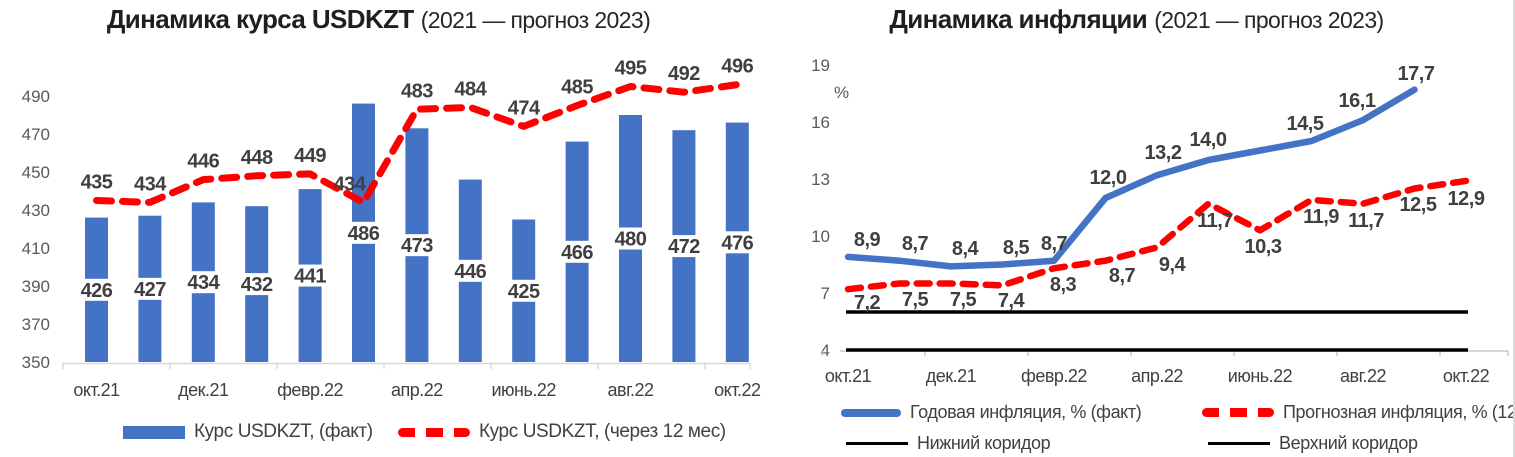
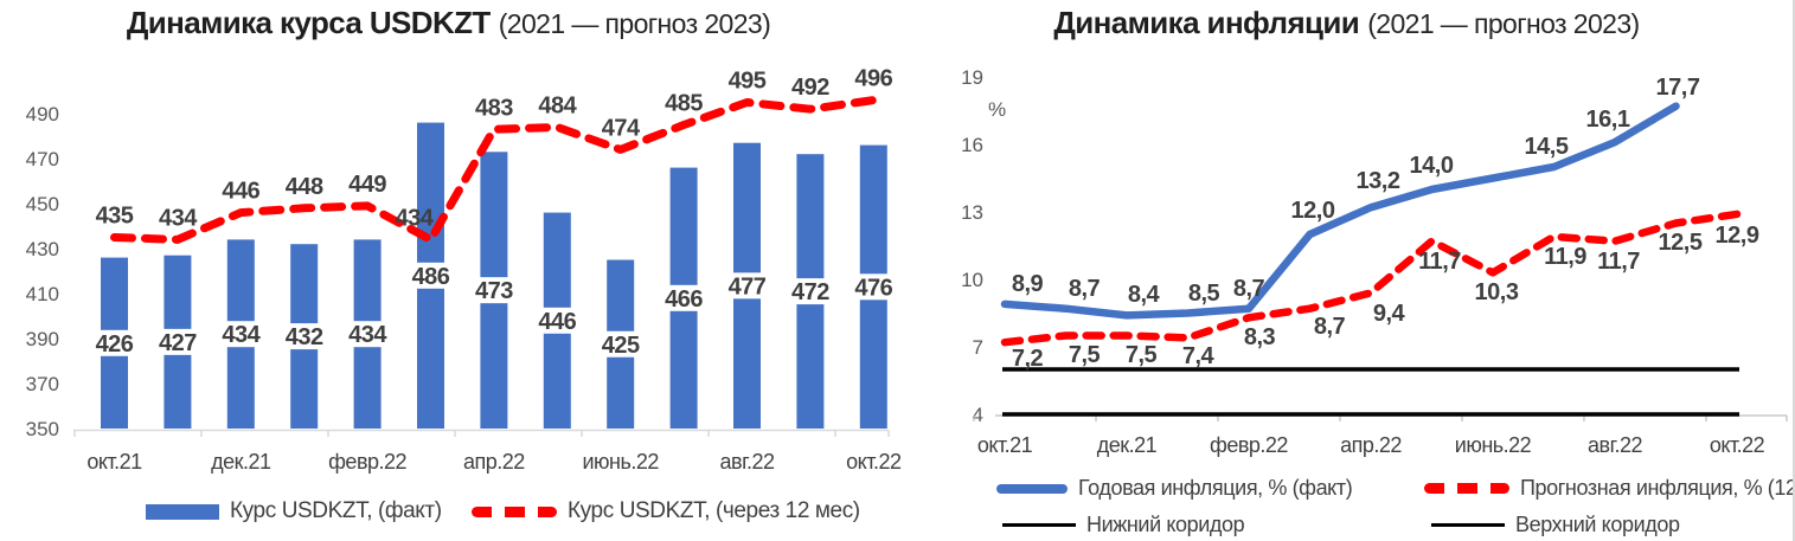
Динамика курса USDKZT/Курс USDKZT, (факт)/февр.22: 441 -> 434
Динамика курса USDKZT/Курс USDKZT, (факт)/авг.22: 480 -> 477
